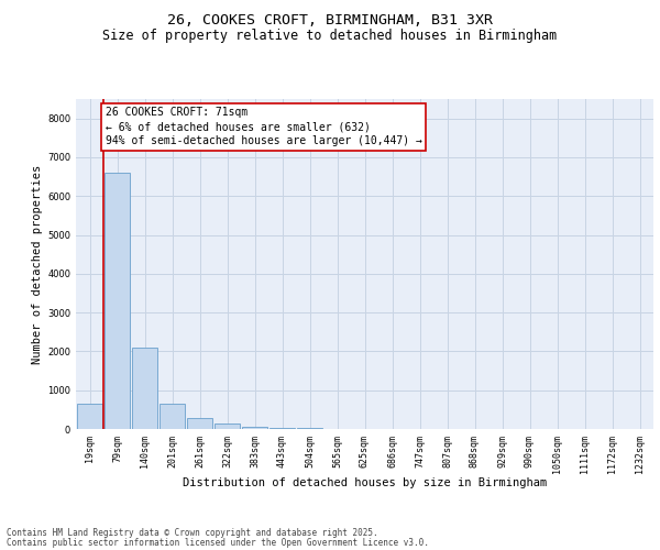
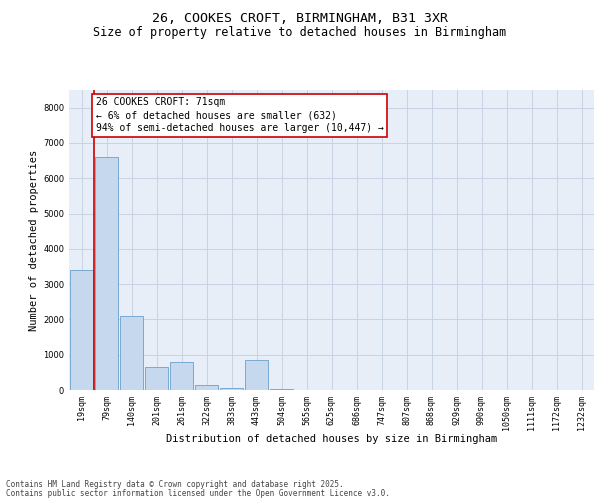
19sqm: 650 -> 3400
261sqm: 290 -> 800
443sqm: 30 -> 850
